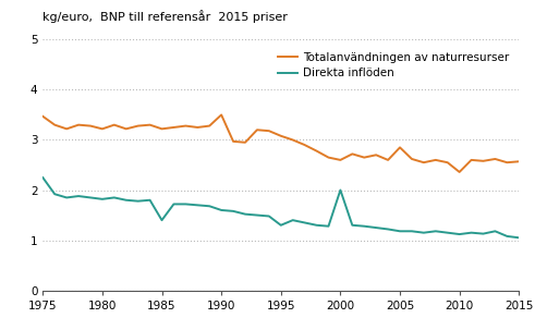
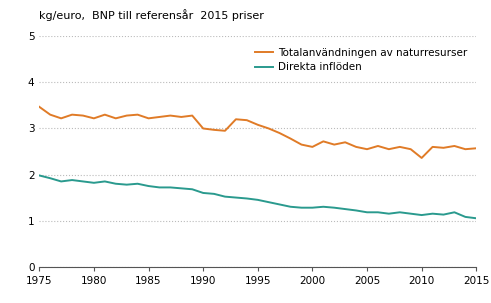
Direkta inflöden/1975: 2.25 -> 1.98
Direkta inflöden/1985: 1.40 -> 1.75
Totalanvändningen av naturresurser/1990: 3.50 -> 3.00
Direkta inflöden/1995: 1.30 -> 1.45
Direkta inflöden/2000: 2.00 -> 1.28
Totalanvändningen av naturresurser/2005: 2.85 -> 2.55
